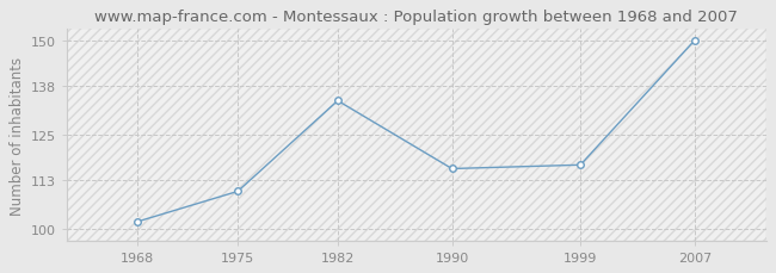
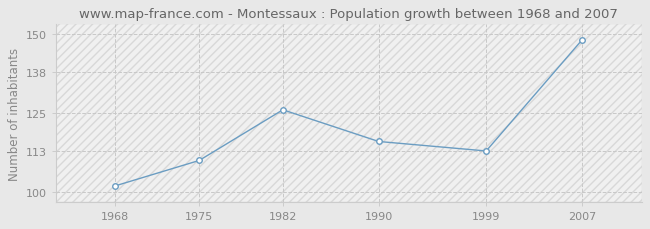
1982: 134 -> 126
1999: 117 -> 113
2007: 150 -> 148
